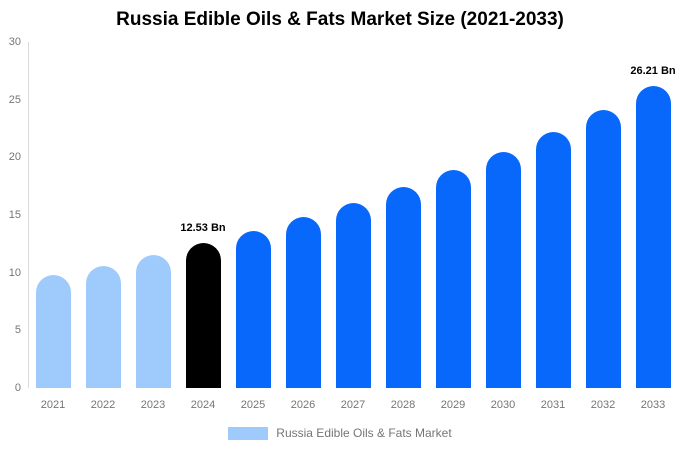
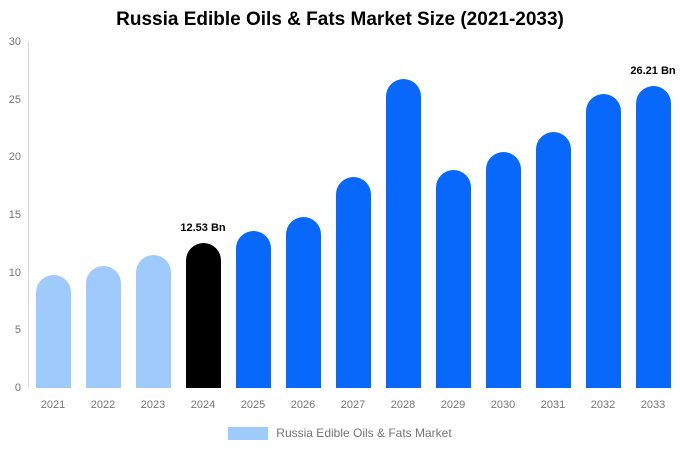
2027: 16.0 -> 18.3
2028: 17.4 -> 26.8
2032: 24.1 -> 25.5
